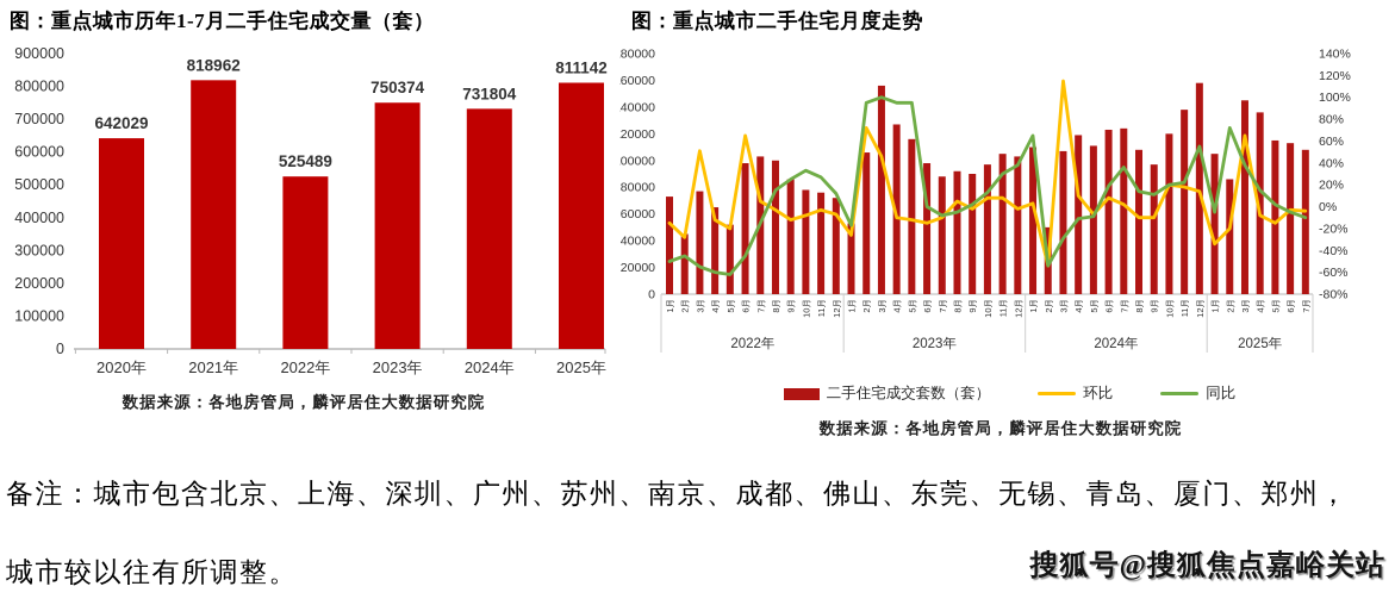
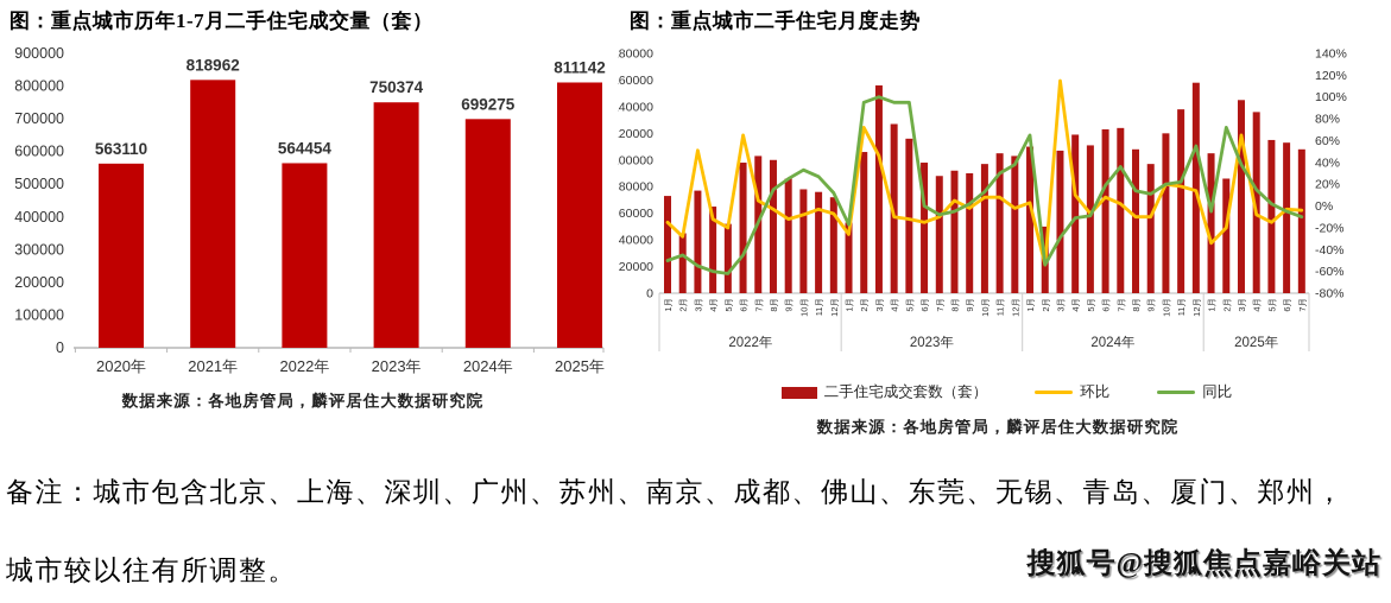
图：重点城市历年1-7月二手住宅成交量（套）/2020年: 642029 -> 563110
图：重点城市历年1-7月二手住宅成交量（套）/2022年: 525489 -> 564454
图：重点城市历年1-7月二手住宅成交量（套）/2024年: 731804 -> 699275
